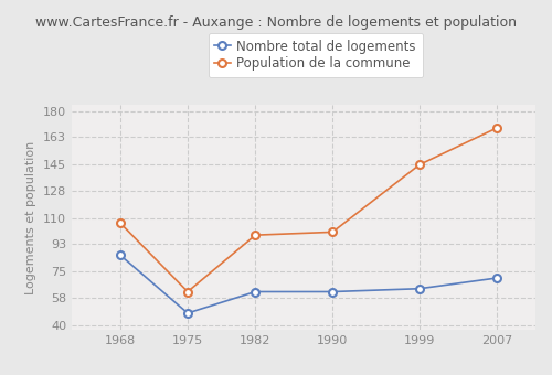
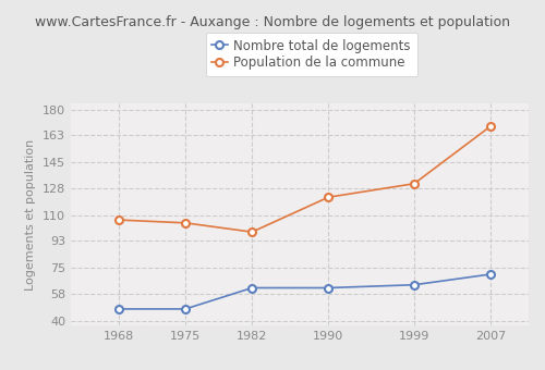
Nombre total de logements/1968: 86 -> 48
Population de la commune/1975: 62 -> 105
Population de la commune/1990: 101 -> 122
Population de la commune/1999: 145 -> 131
